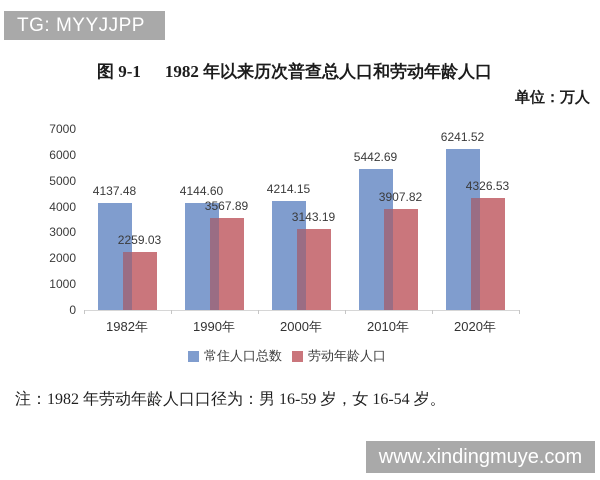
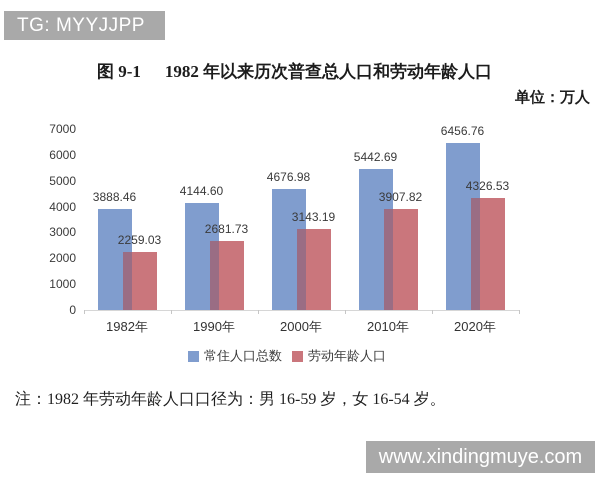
常住人口总数/1982年: 4137.48 -> 3888.46
劳动年龄人口/1990年: 3567.89 -> 2681.73
常住人口总数/2000年: 4214.15 -> 4676.98
常住人口总数/2020年: 6241.52 -> 6456.76
